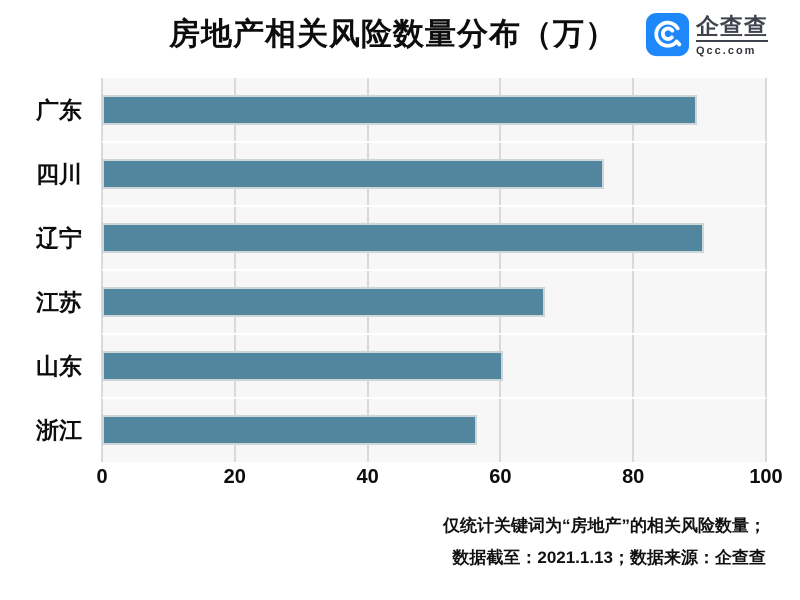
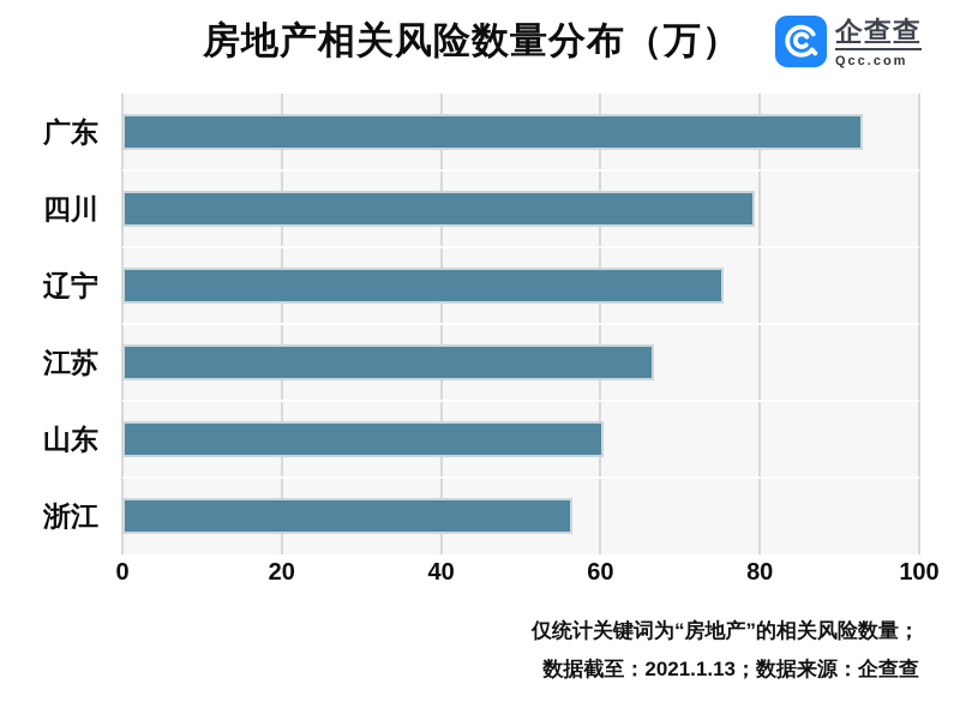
广东: 89 -> 92
四川: 75 -> 79
辽宁: 90 -> 75
